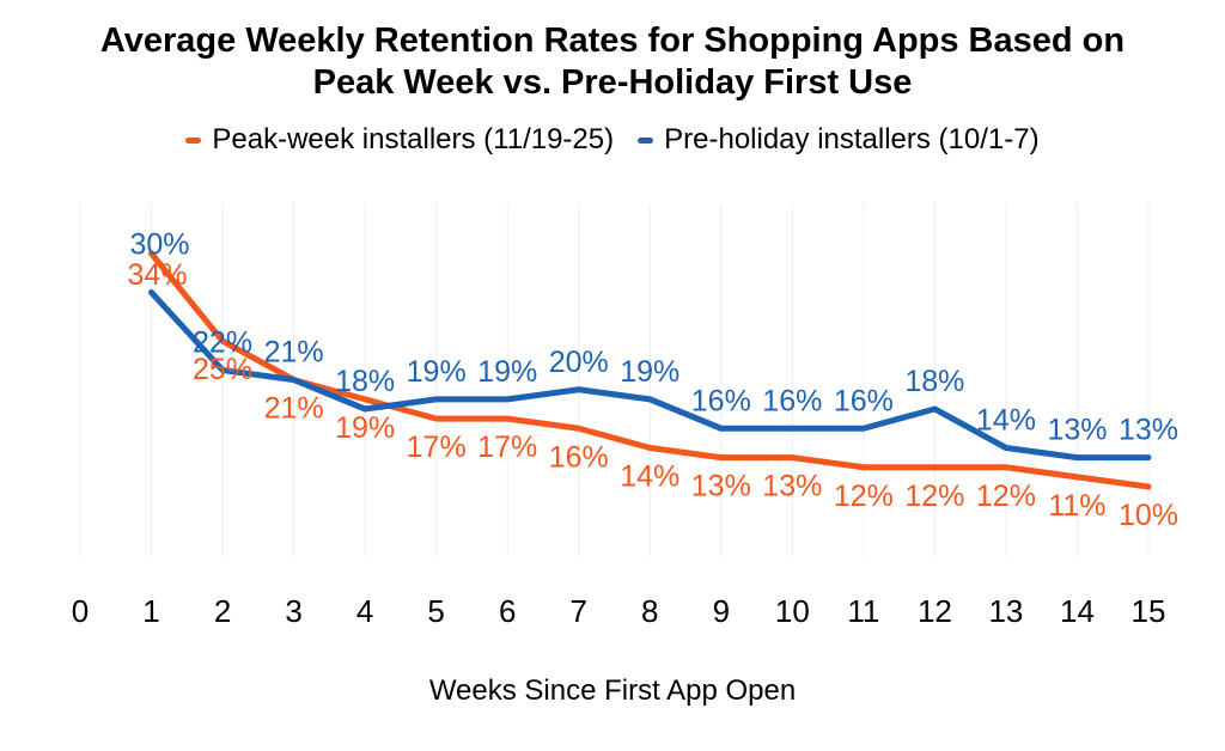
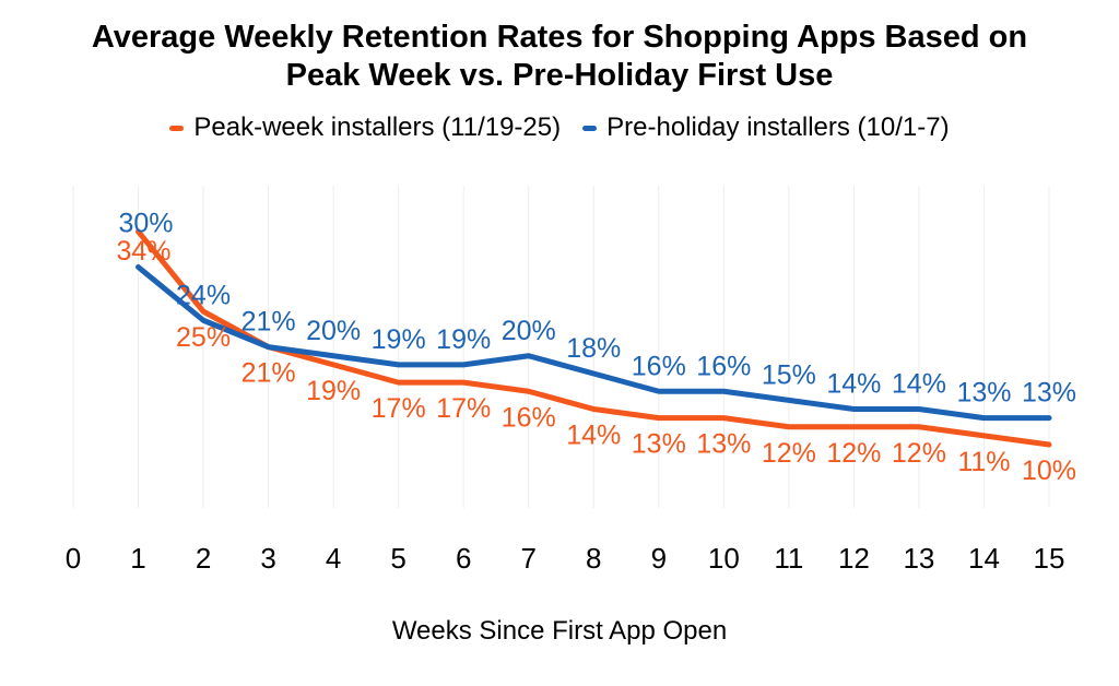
Pre-holiday installers (10/1-7)/2: 22% -> 24%
Pre-holiday installers (10/1-7)/4: 18% -> 20%
Pre-holiday installers (10/1-7)/8: 19% -> 18%
Pre-holiday installers (10/1-7)/11: 16% -> 15%
Pre-holiday installers (10/1-7)/12: 18% -> 14%
